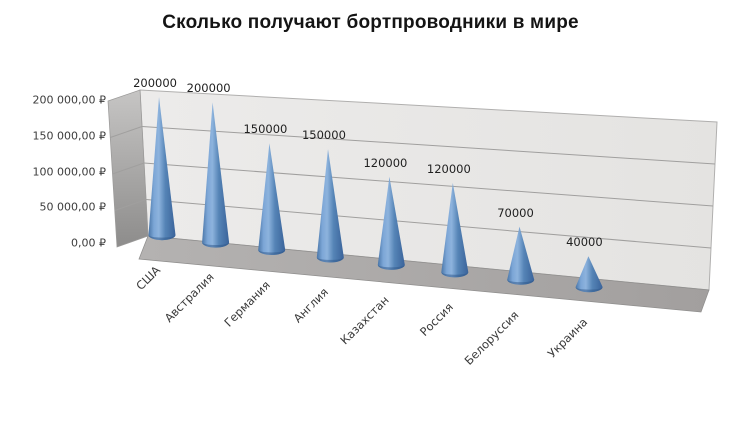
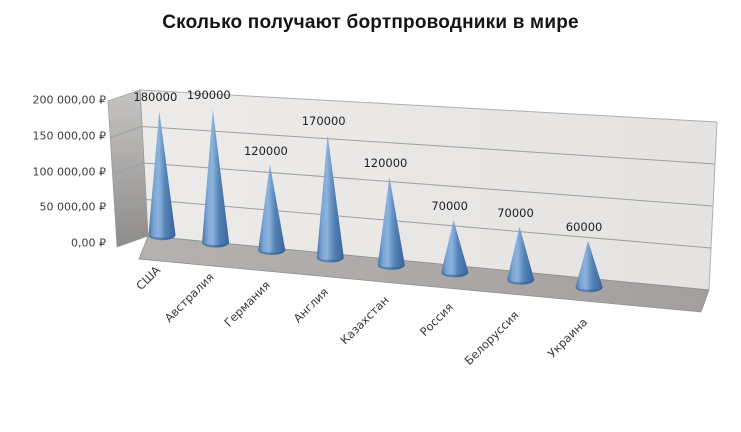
США: 200000 -> 180000
Австралия: 200000 -> 190000
Германия: 150000 -> 120000
Англия: 150000 -> 170000
Россия: 120000 -> 70000
Украина: 40000 -> 60000
